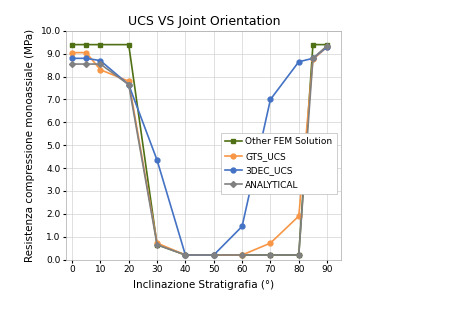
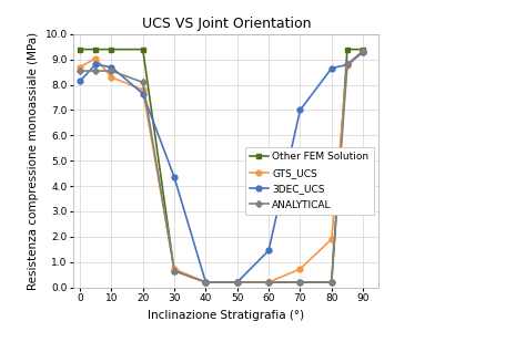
GTS_UCS/0: 9.05 -> 8.70
3DEC_UCS/0: 8.80 -> 8.15
ANALYTICAL/20: 7.65 -> 8.10
